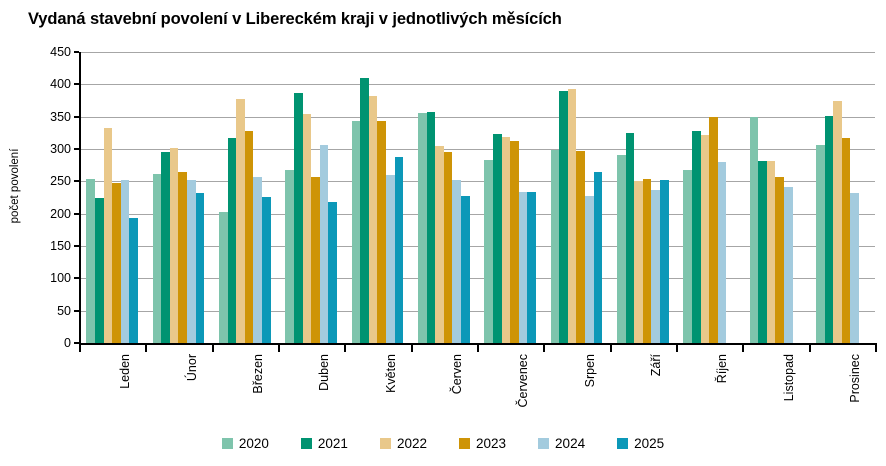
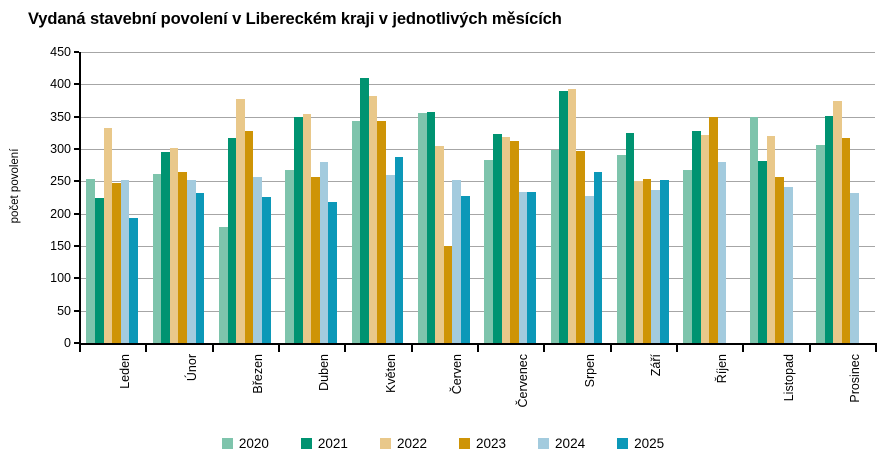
2020/Březen: 200 -> 180
2021/Duben: 390 -> 350
2024/Duben: 310 -> 280
2023/Červen: 300 -> 150
2022/Listopad: 280 -> 320
